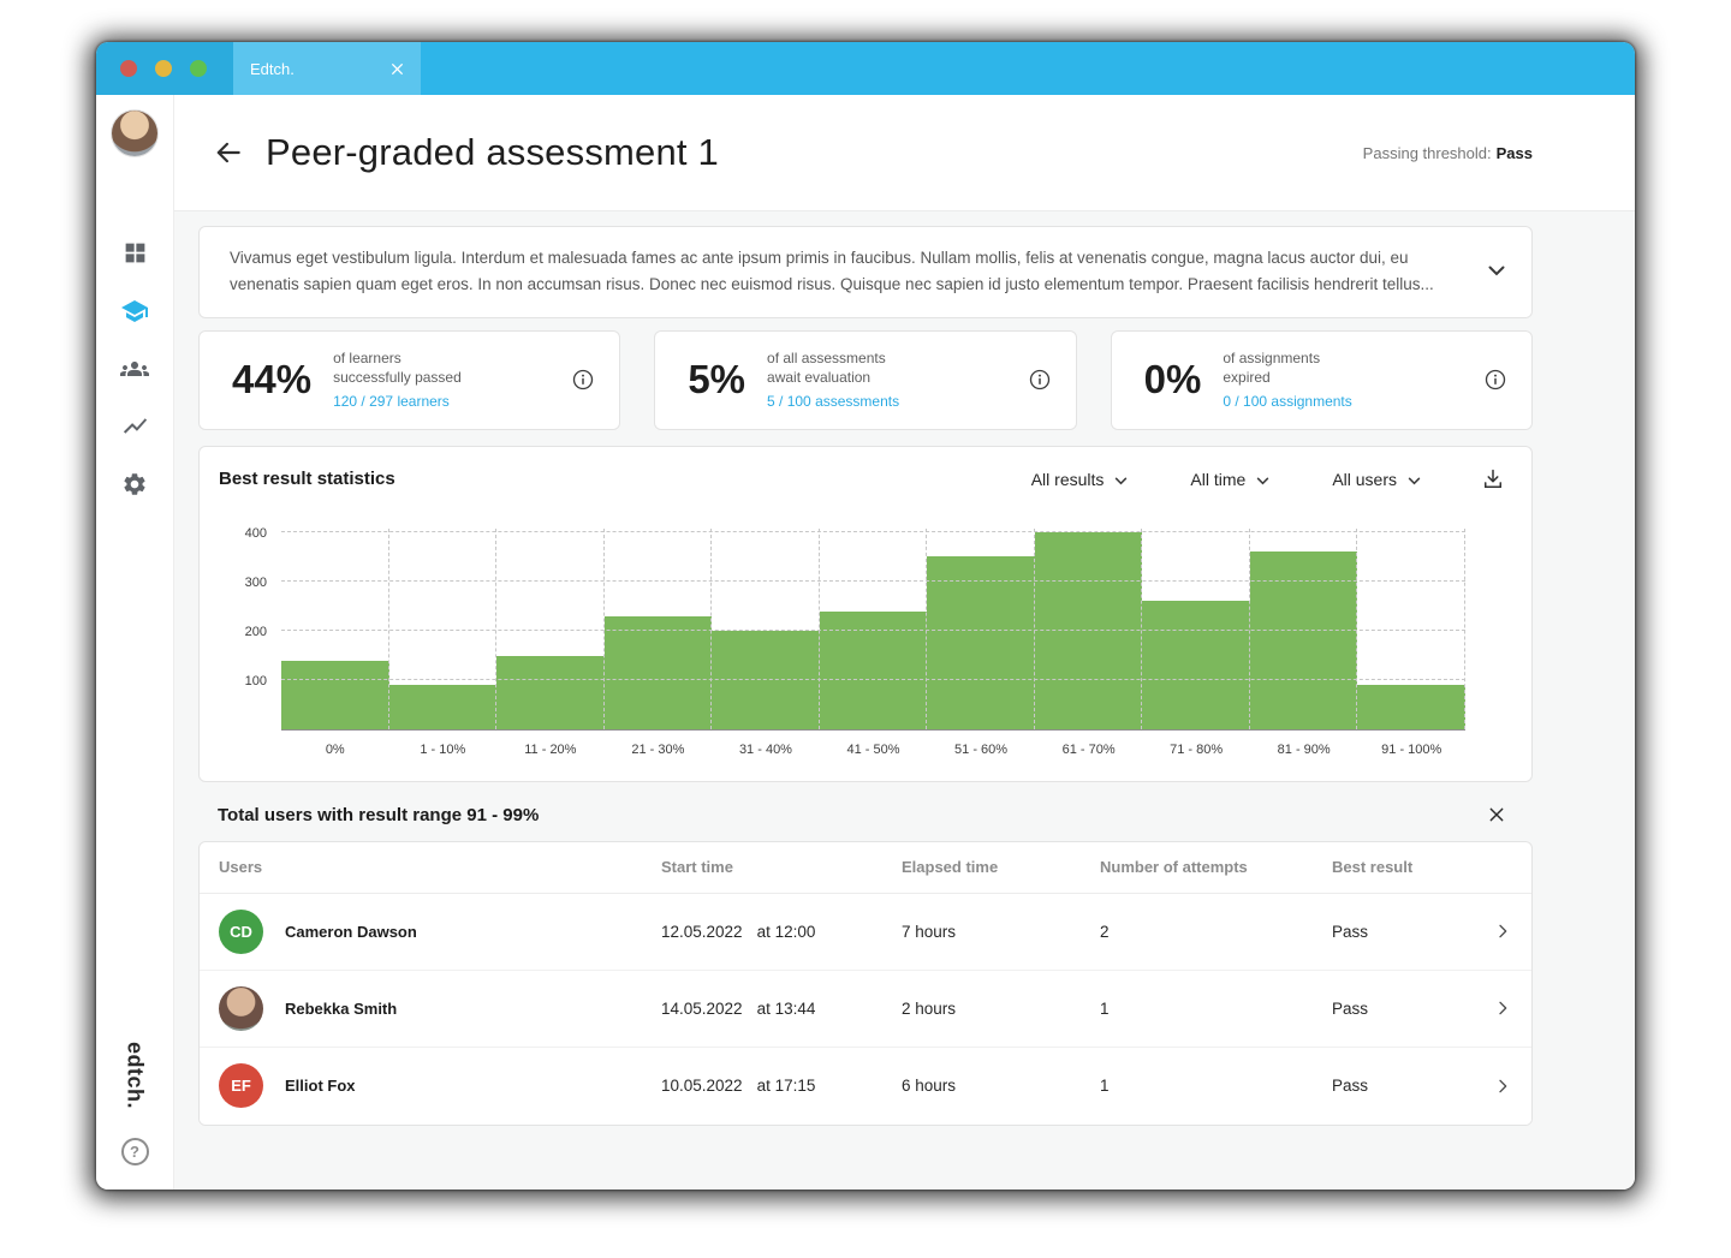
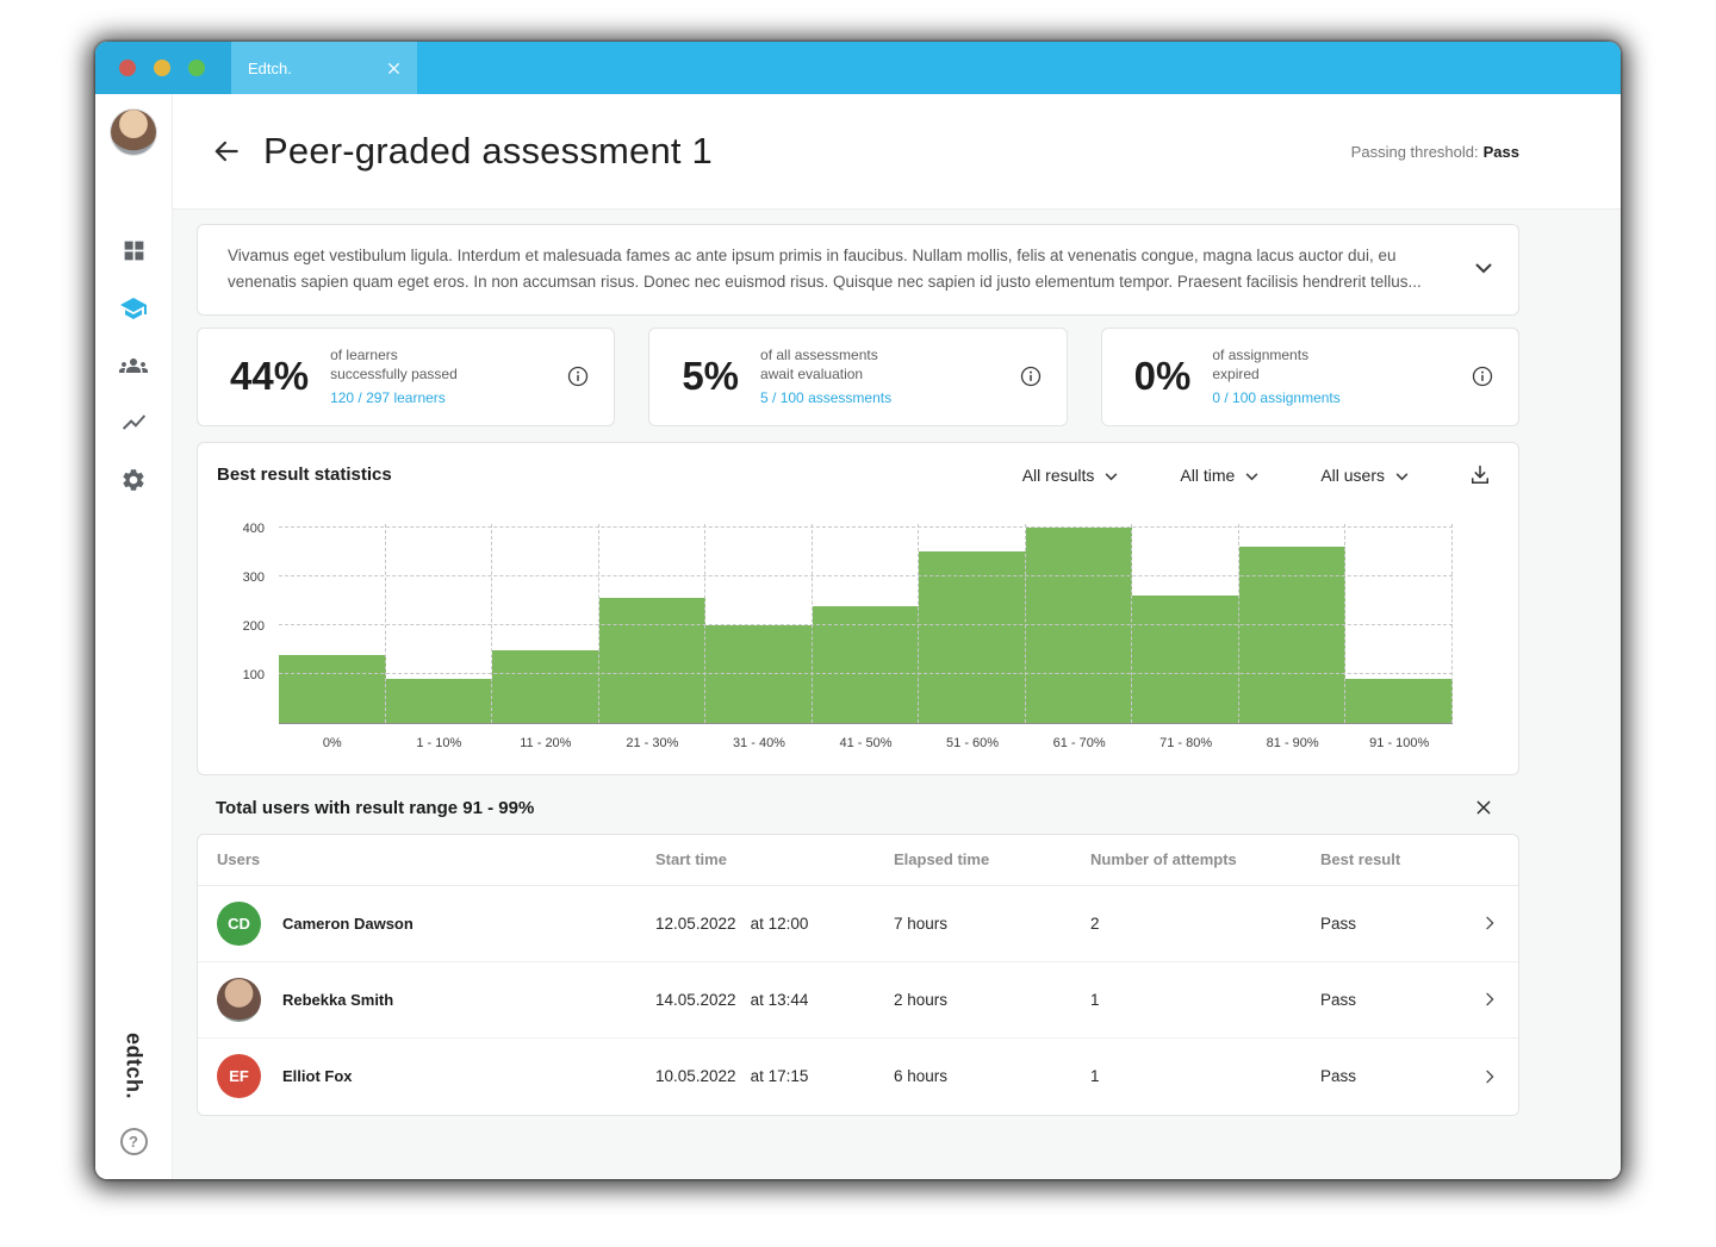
21 - 30%: 230 -> 260
